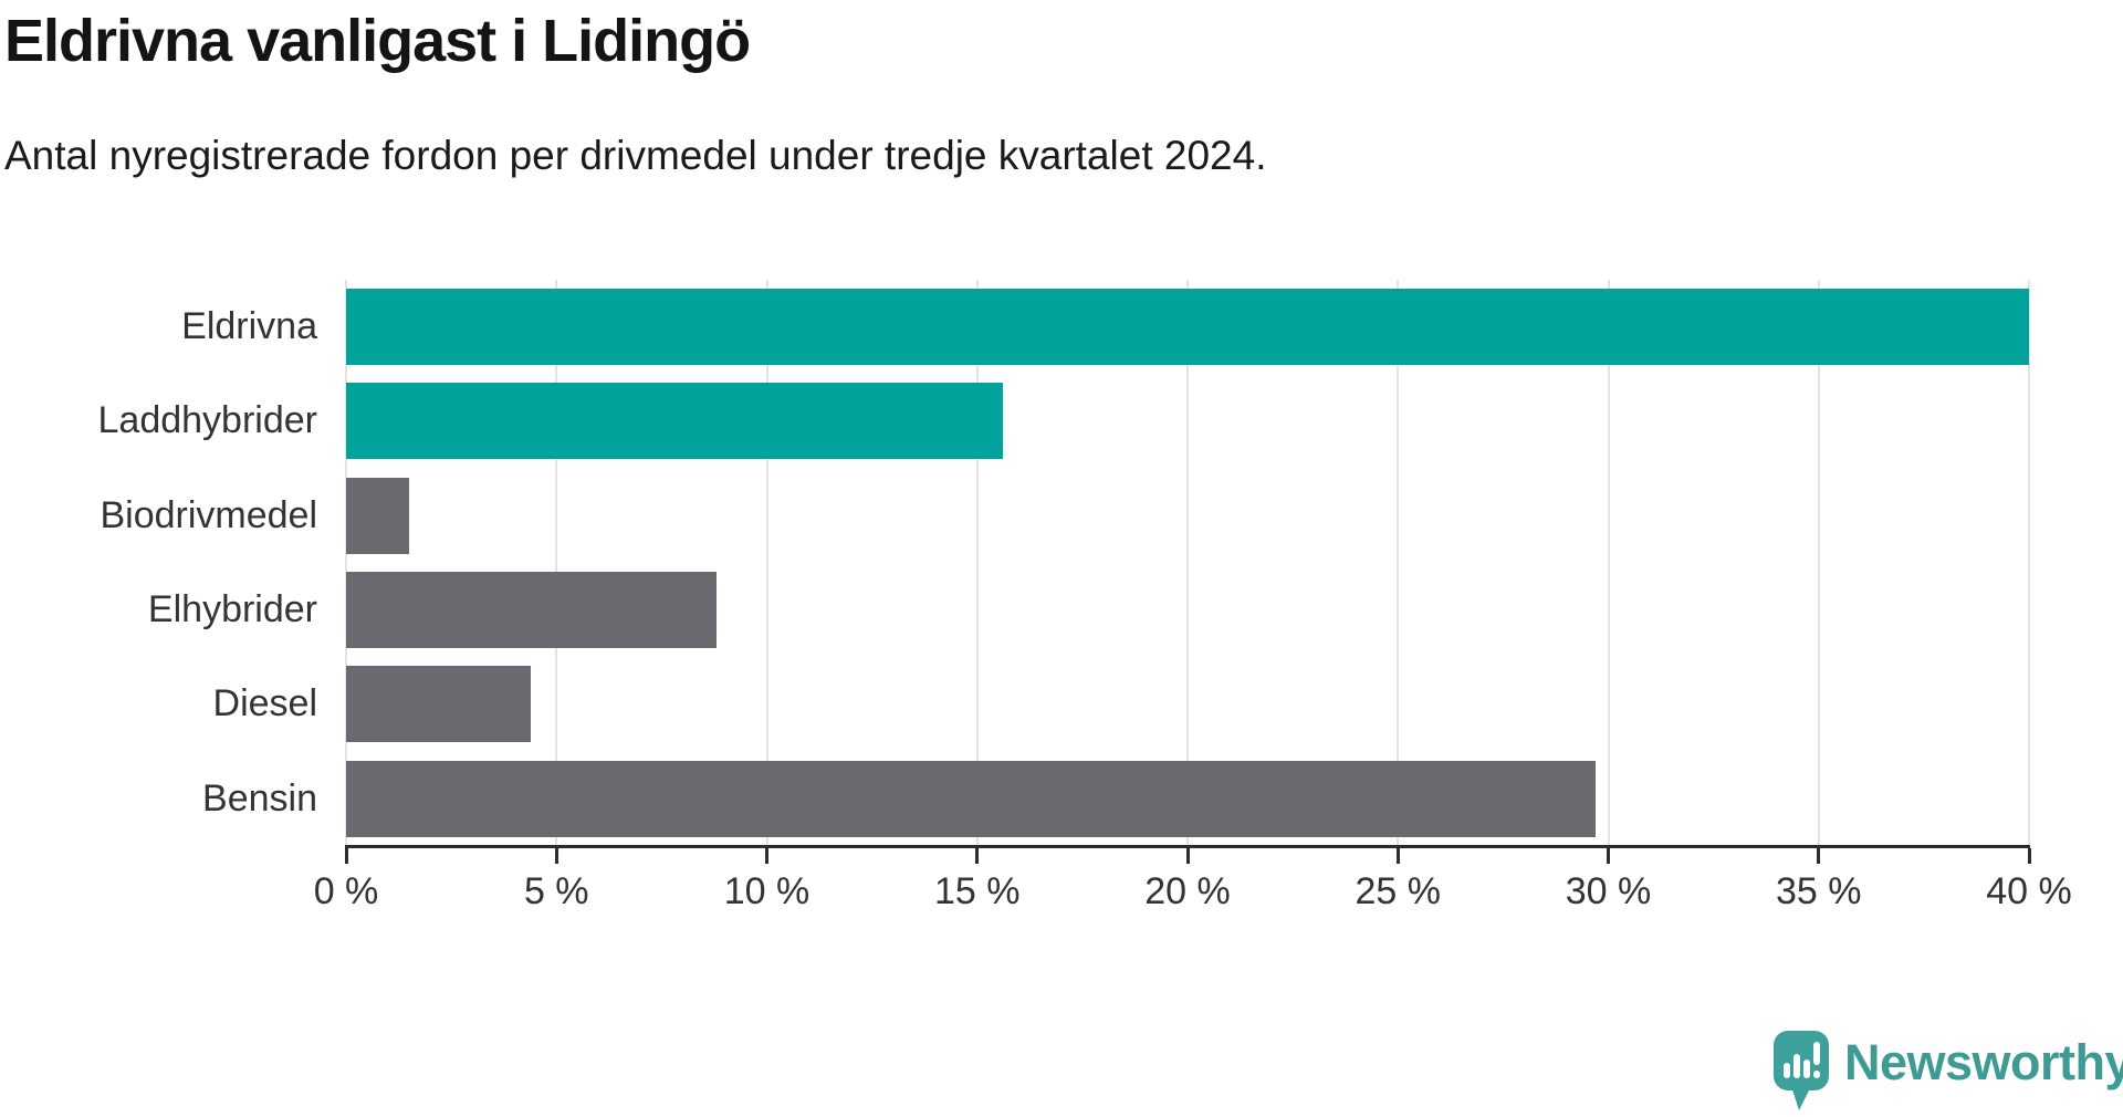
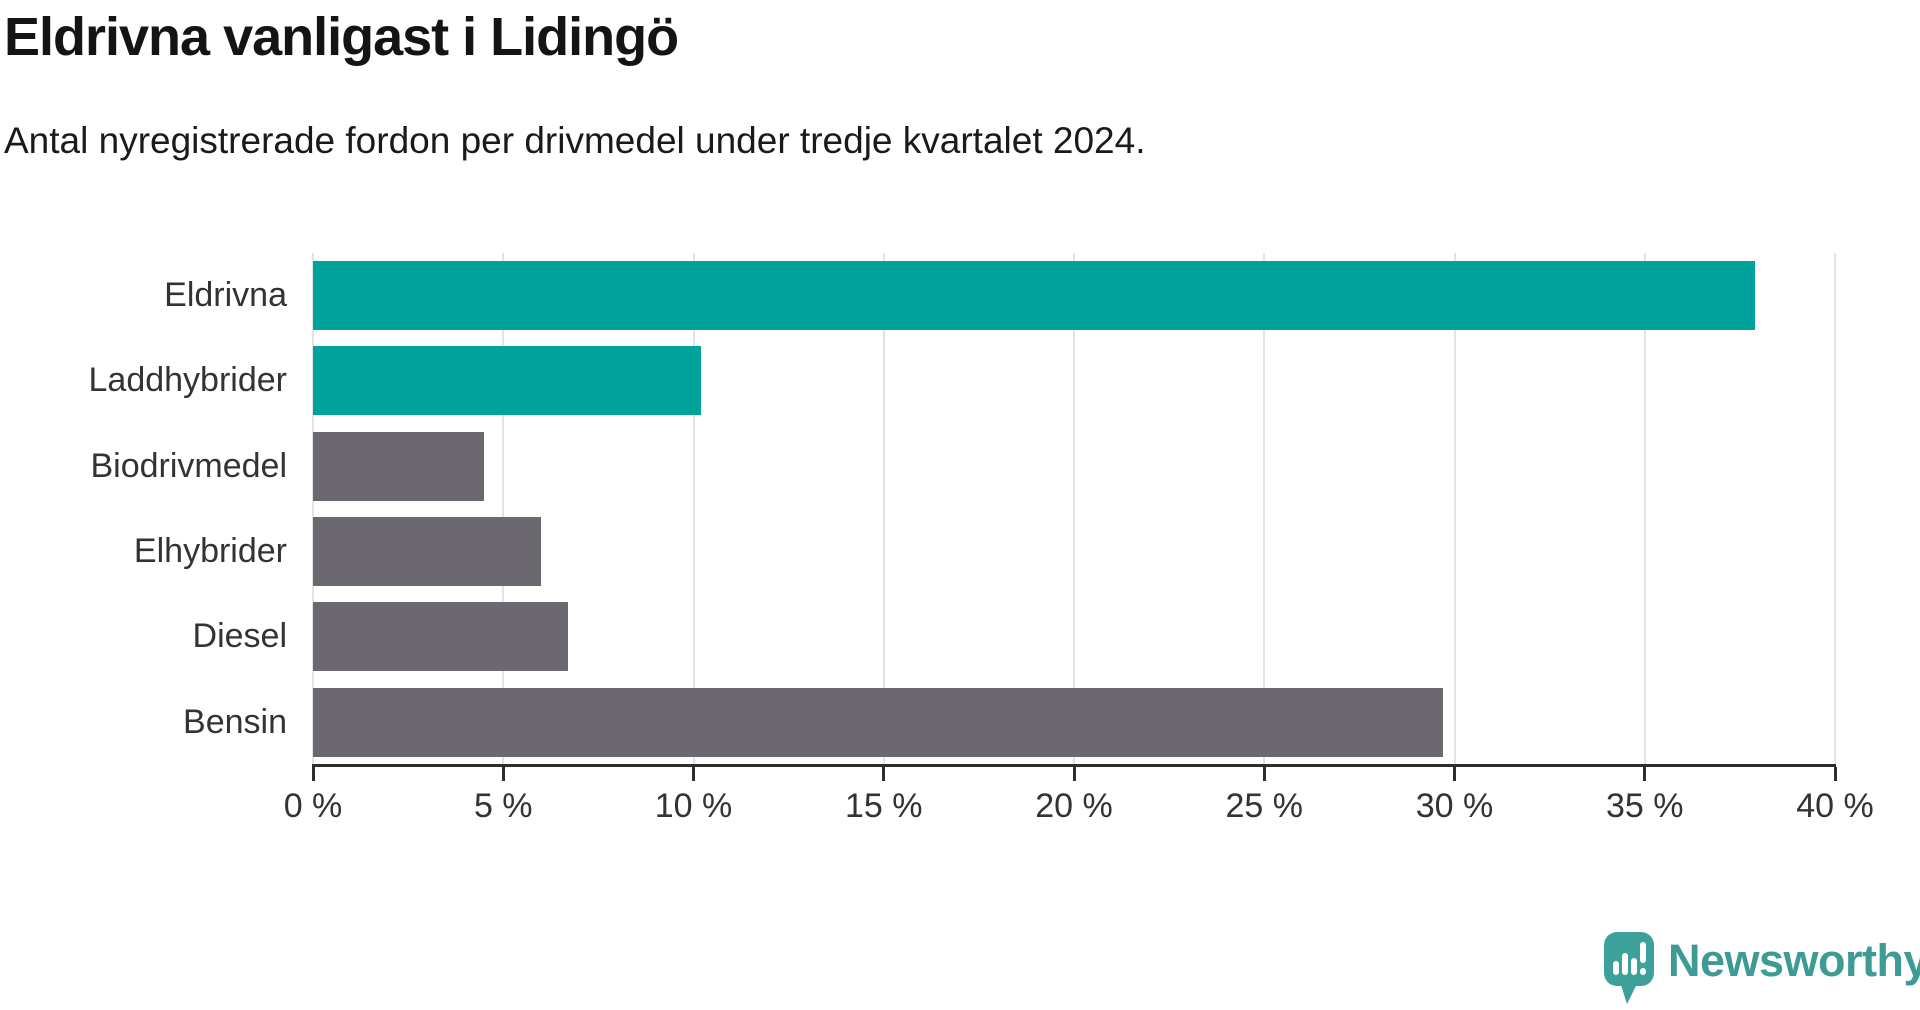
Eldrivna: 40.0% -> 37.9%
Laddhybrider: 15.6% -> 10.2%
Biodrivmedel: 1.5% -> 4.5%
Elhybrider: 8.8% -> 6.0%
Diesel: 4.4% -> 6.7%
